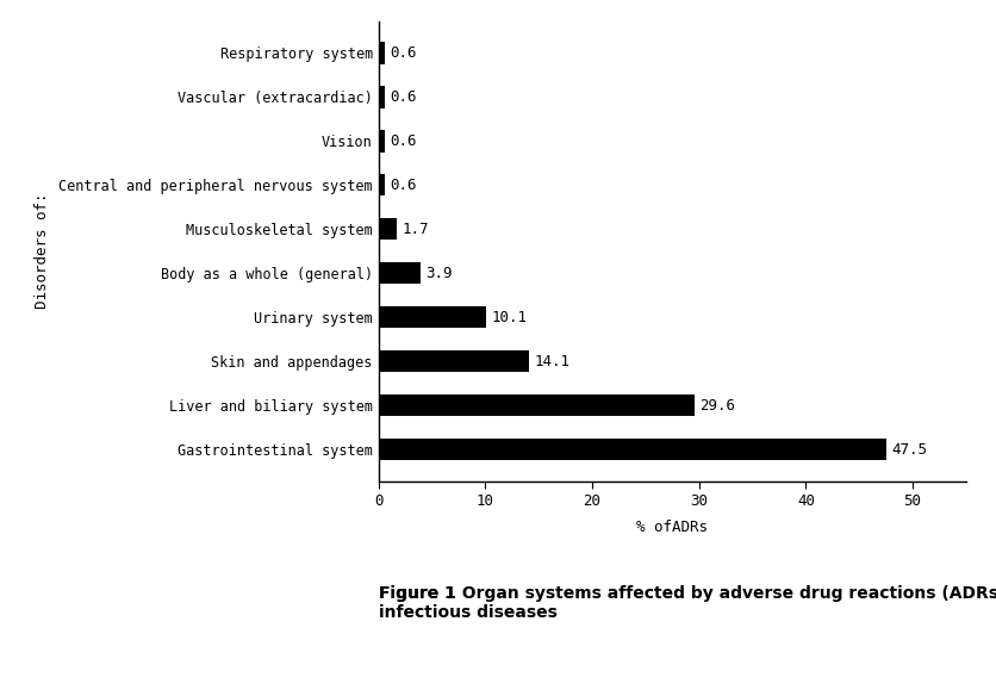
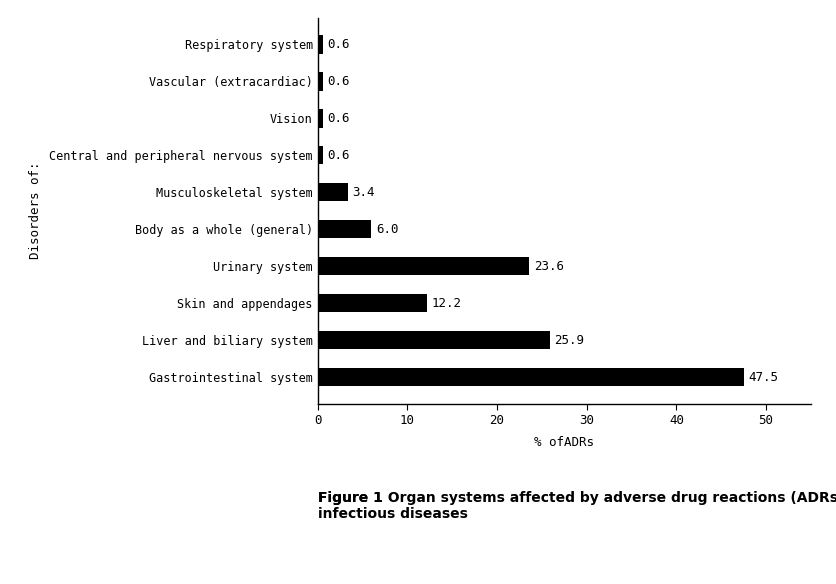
Musculoskeletal system: 1.7 -> 3.4
Body as a whole (general): 3.9 -> 6.0
Urinary system: 10.1 -> 23.6
Skin and appendages: 14.1 -> 12.2
Liver and biliary system: 29.6 -> 25.9
